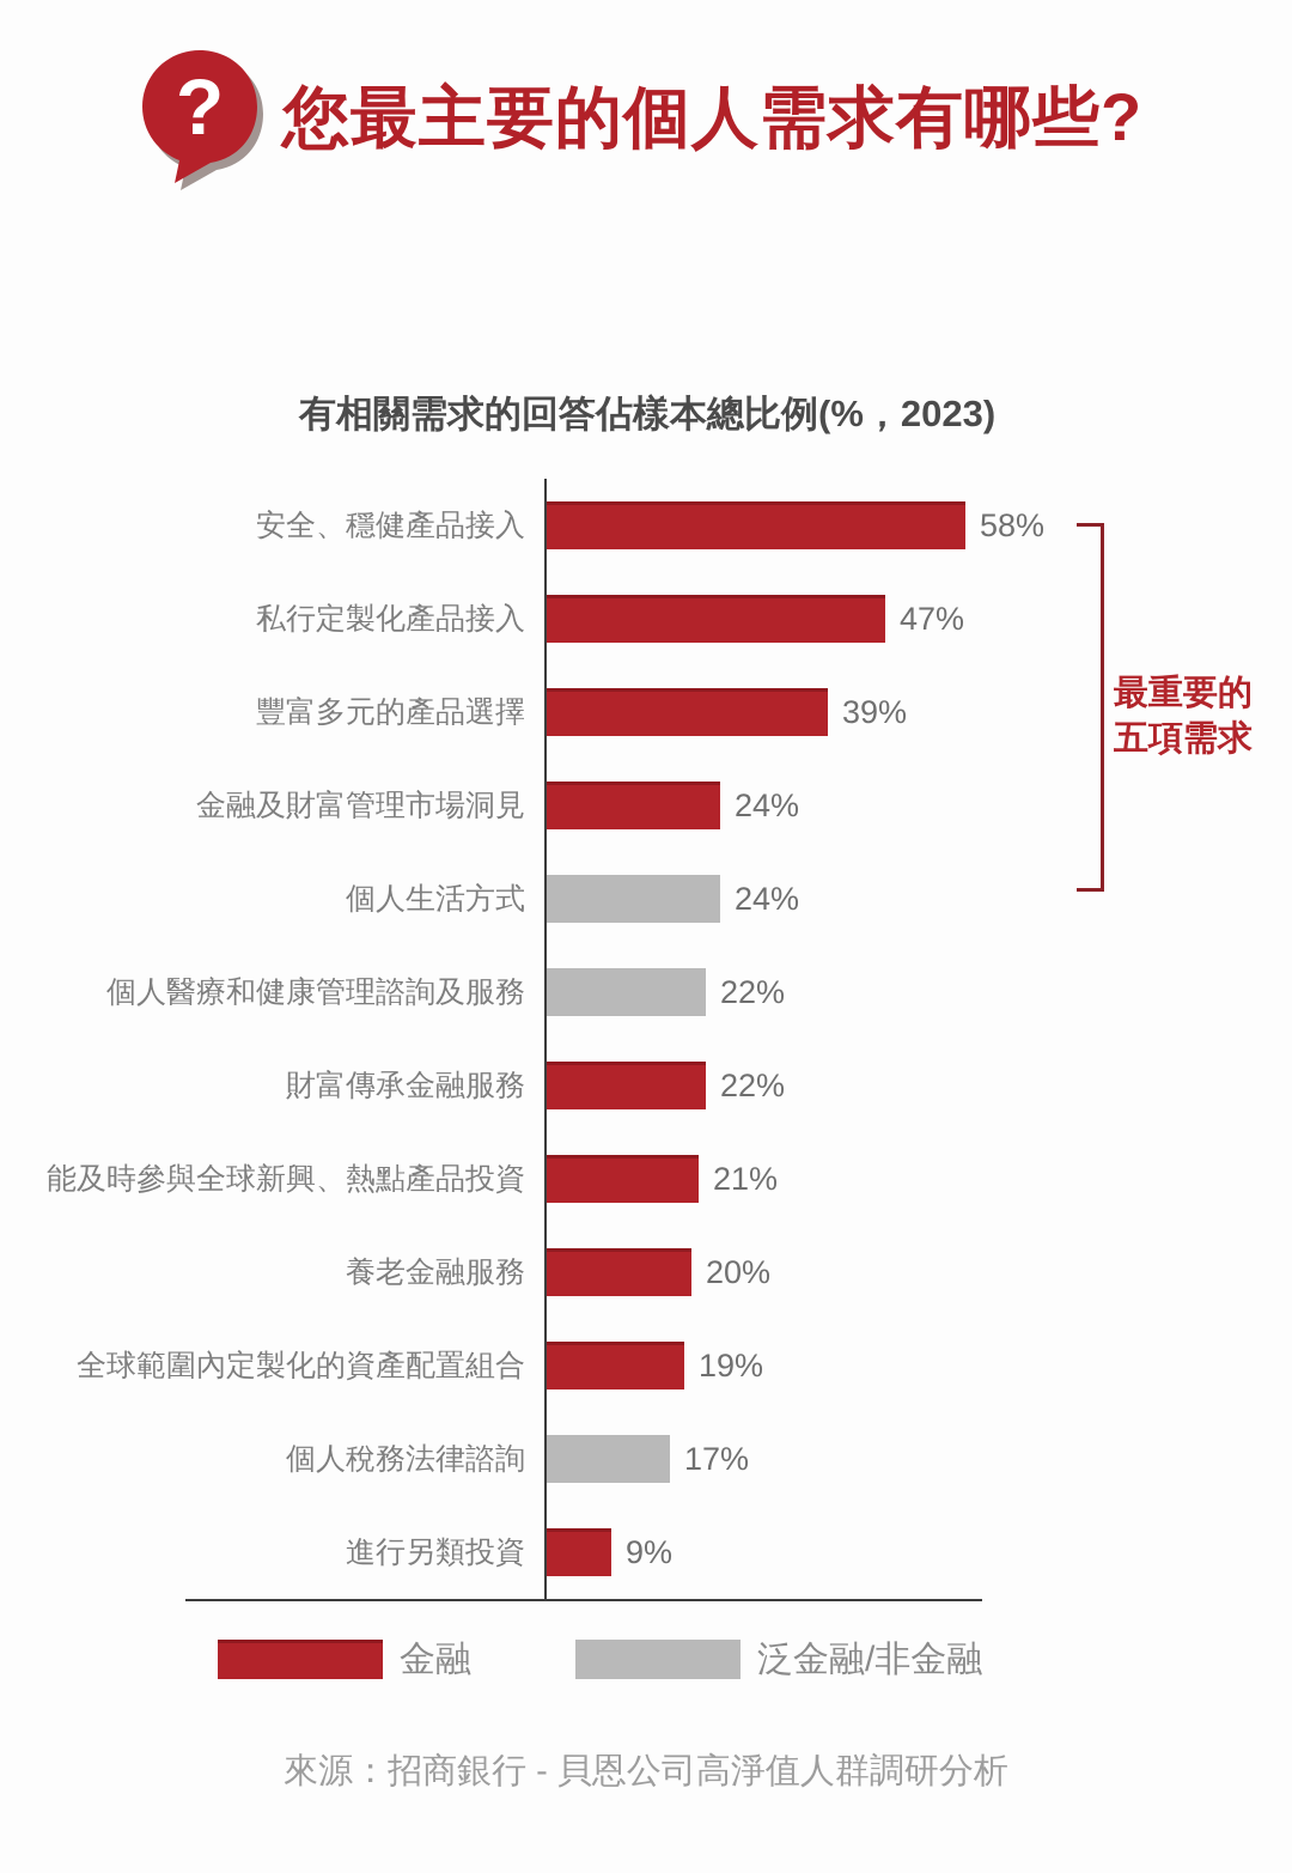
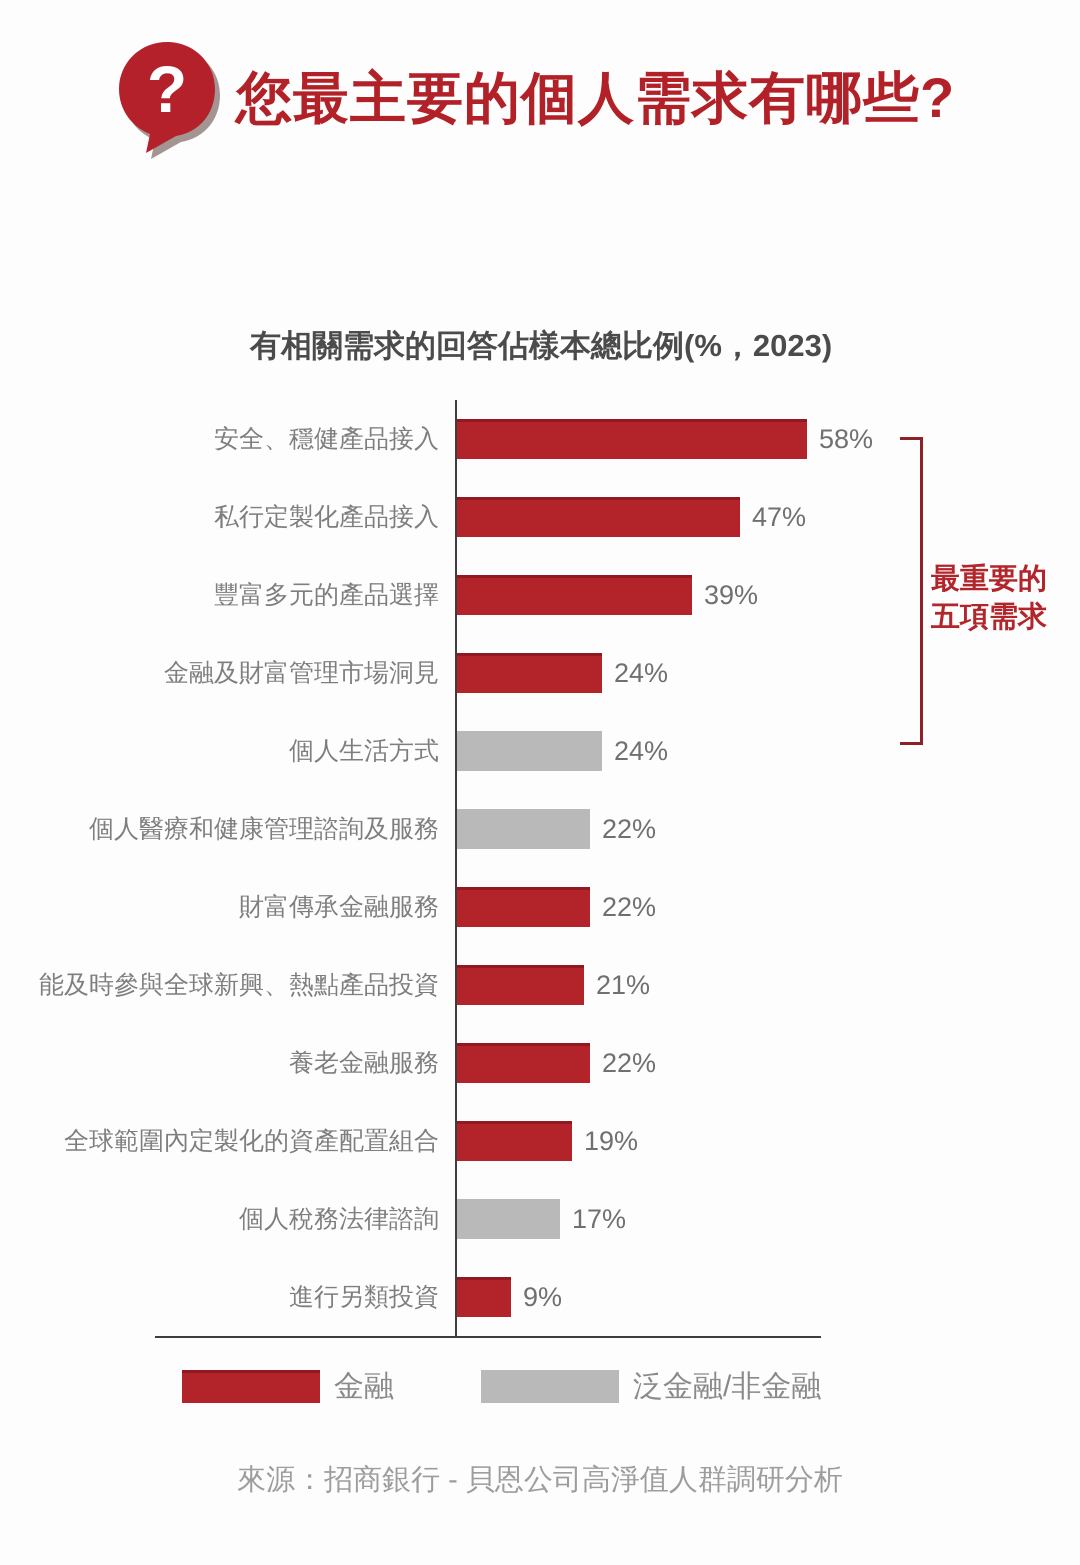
養老金融服務: 20% -> 22%
